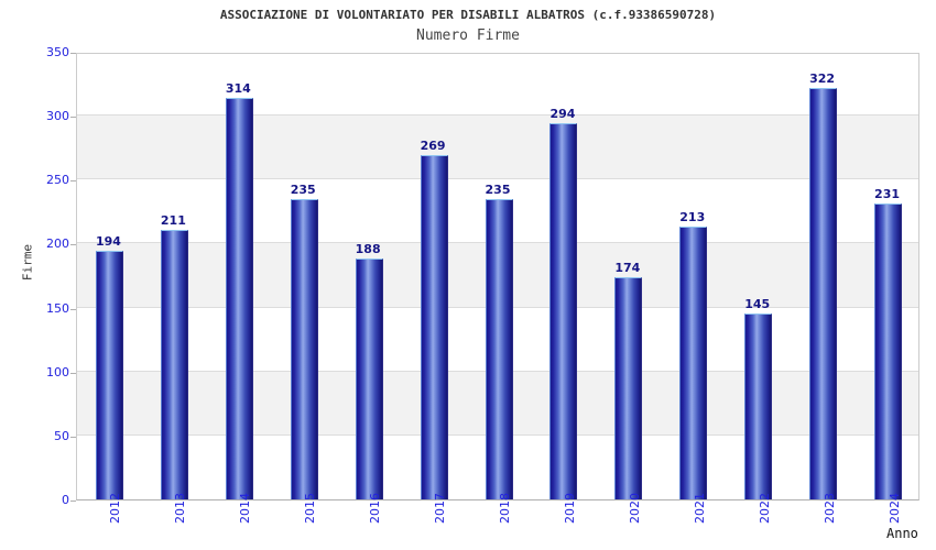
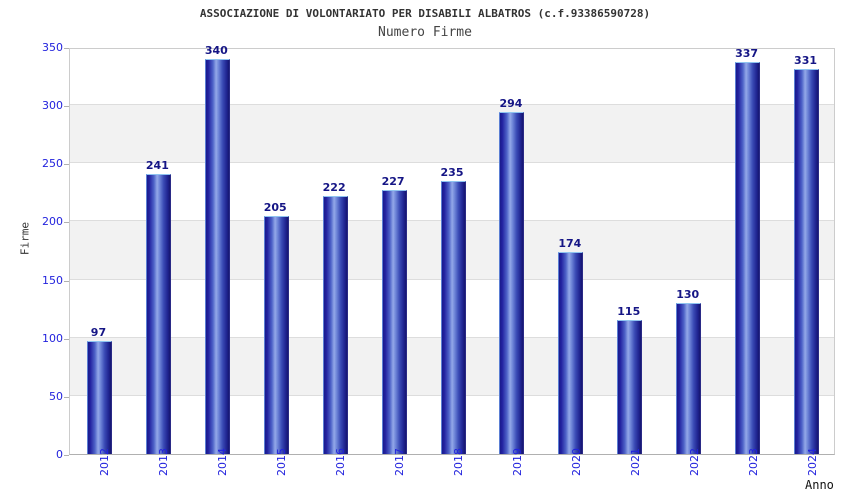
2012: 194 -> 97
2013: 211 -> 241
2014: 314 -> 340
2015: 235 -> 205
2016: 188 -> 222
2017: 269 -> 227
2021: 213 -> 115
2022: 145 -> 130
2023: 322 -> 337
2024: 231 -> 331
